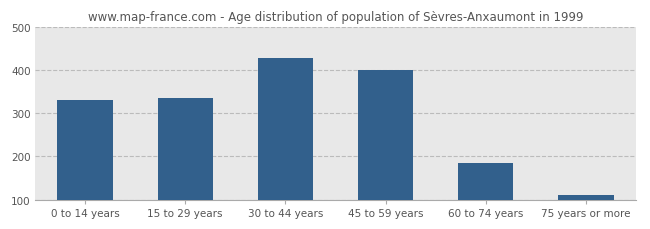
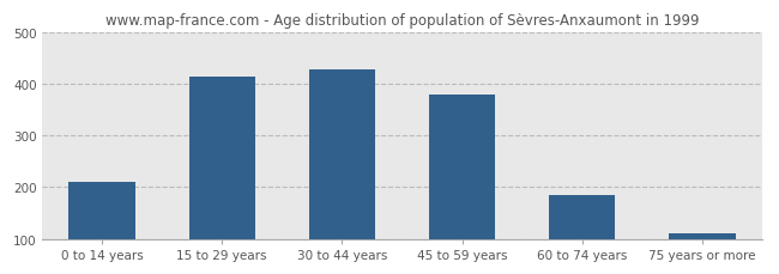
0 to 14 years: 330 -> 210
15 to 29 years: 335 -> 415
45 to 59 years: 400 -> 380
